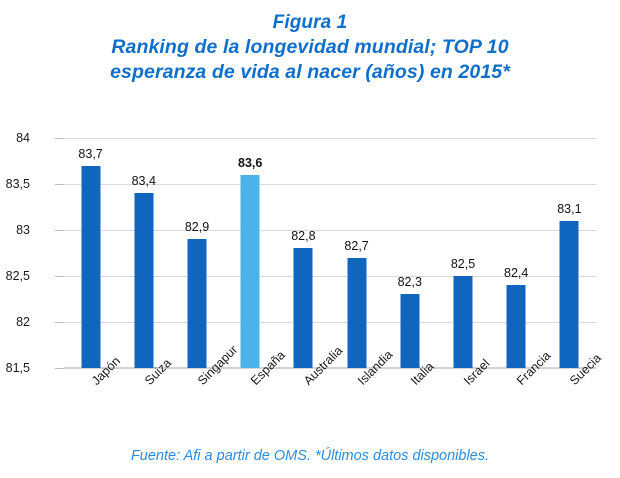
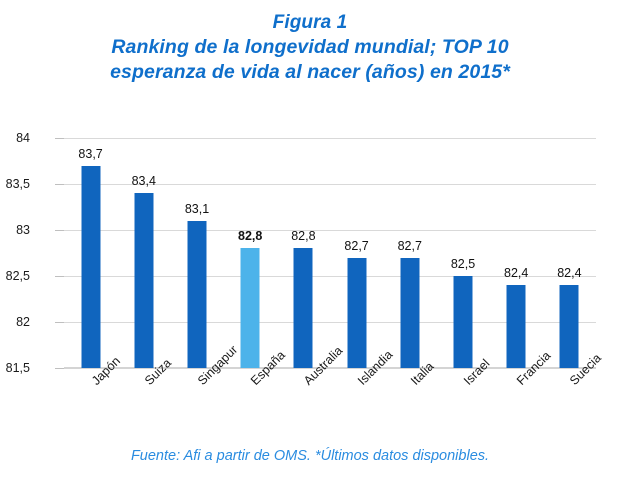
Singapur: 82,9 -> 83,1
España: 83,6 -> 82,8
Italia: 82,3 -> 82,7
Suecia: 83,1 -> 82,4
